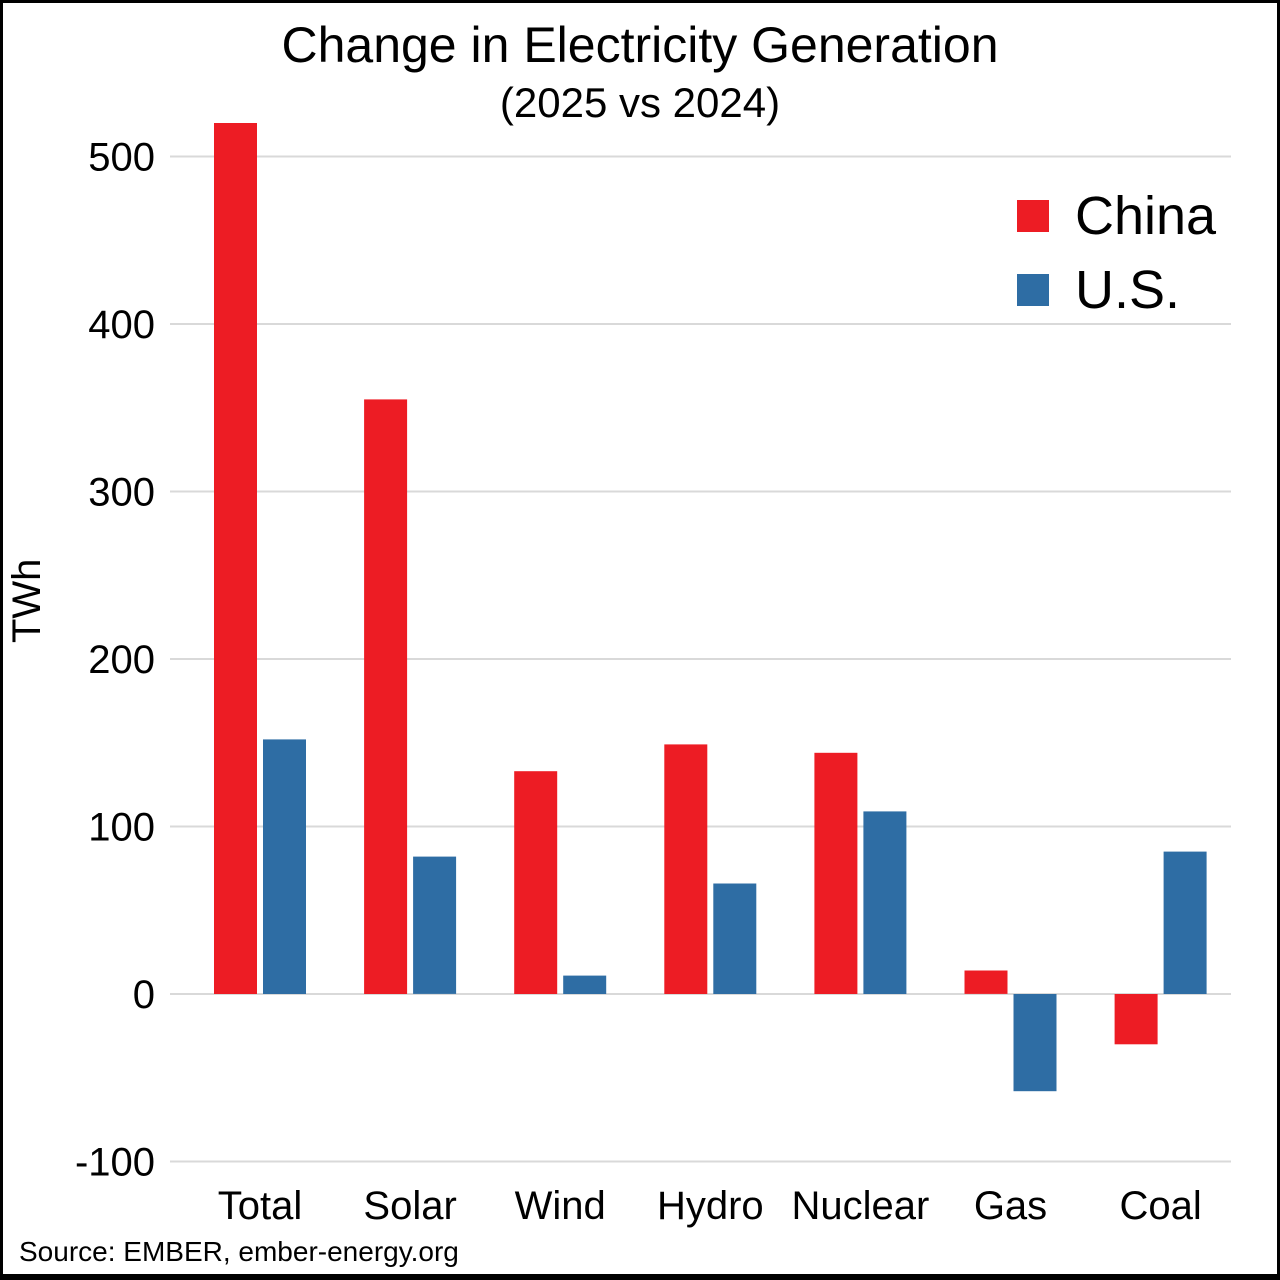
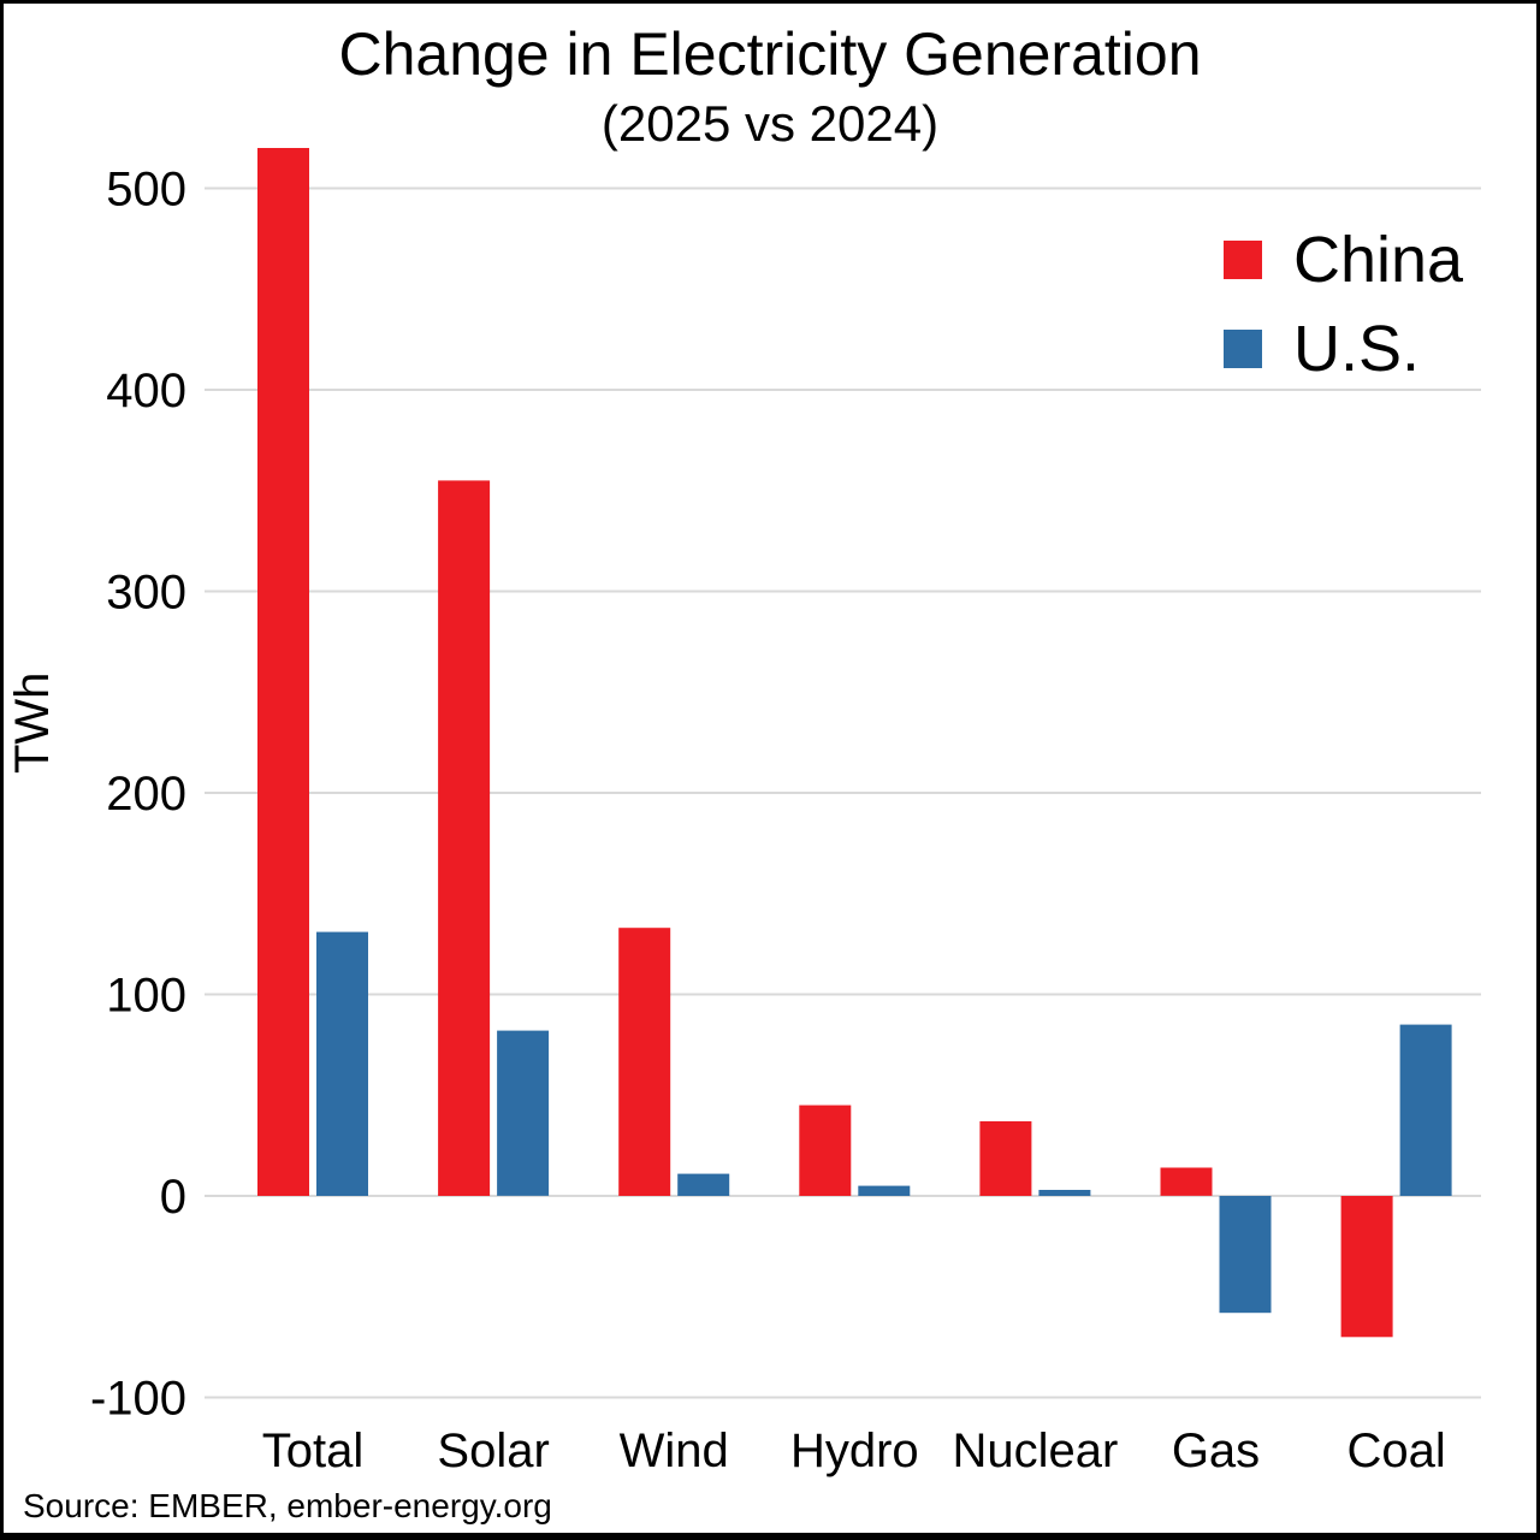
U.S./Total: 152 -> 131
China/Hydro: 149 -> 45
U.S./Hydro: 66 -> 5
China/Nuclear: 144 -> 37
U.S./Nuclear: 109 -> 3
China/Coal: -30 -> -70
